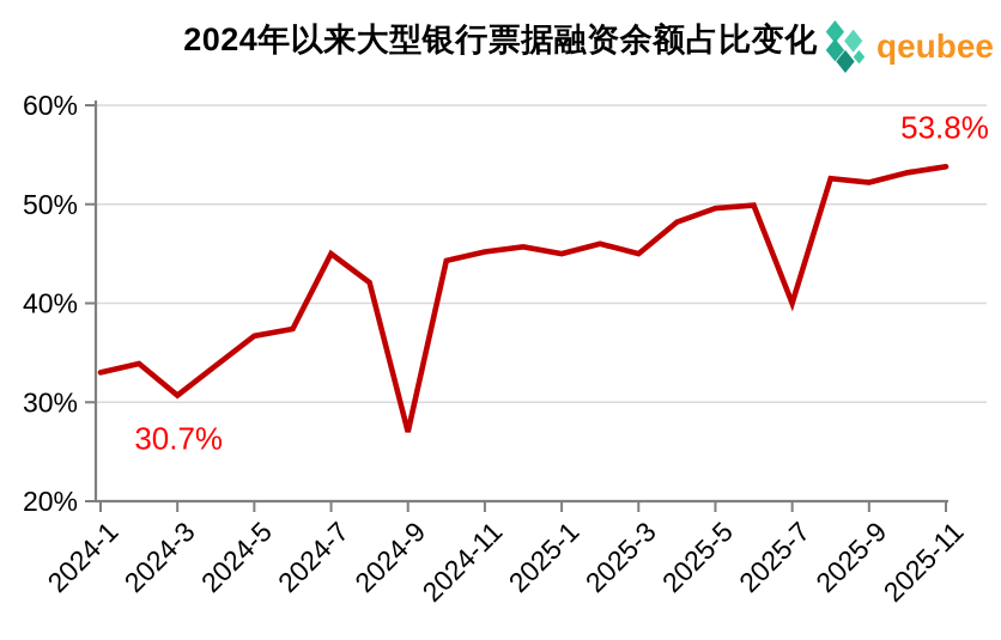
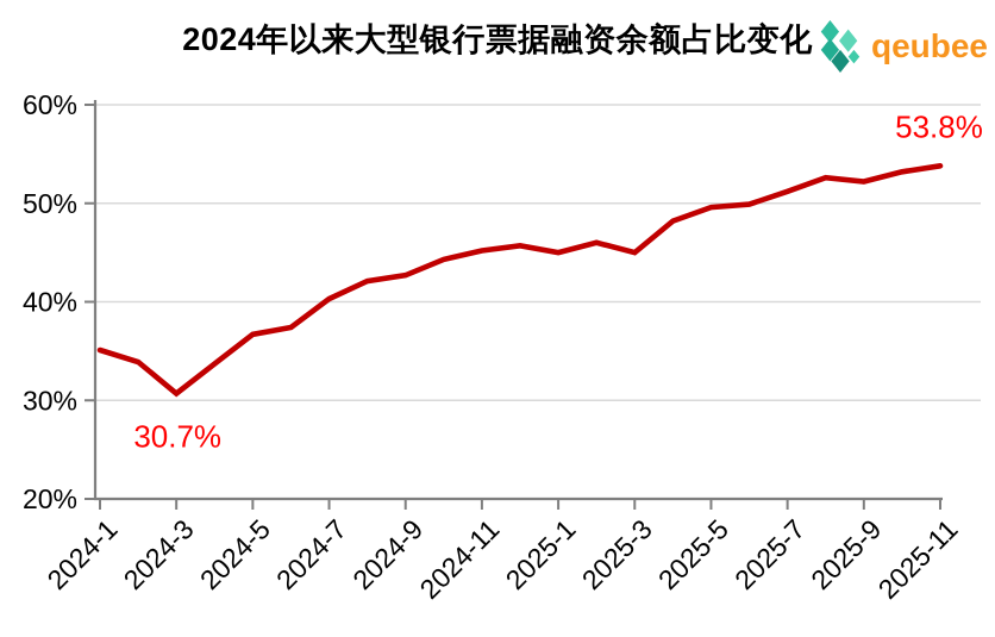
2024-1: 33% -> 35%
2024-7: 45% -> 40%
2024-9: 27% -> 43%
2025-7: 40% -> 51%
